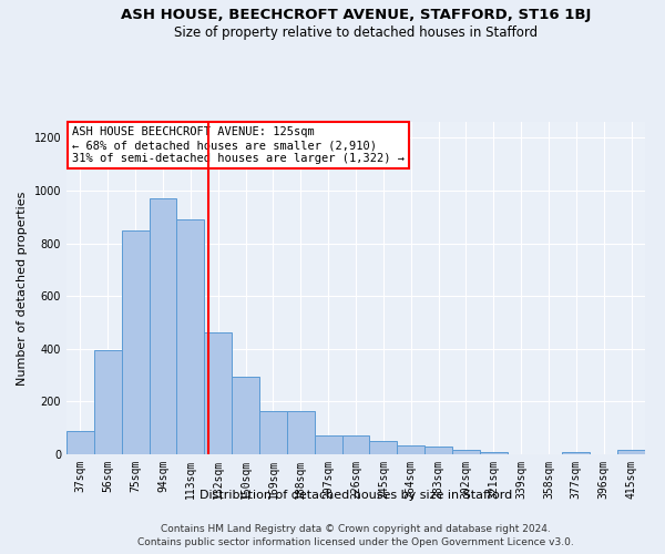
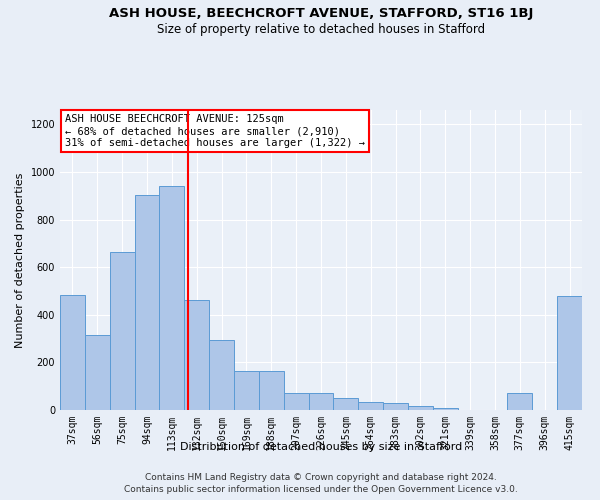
37sqm: 90 -> 485
56sqm: 395 -> 315
75sqm: 850 -> 665
94sqm: 970 -> 905
113sqm: 890 -> 940
377sqm: 10 -> 70
415sqm: 15 -> 480
